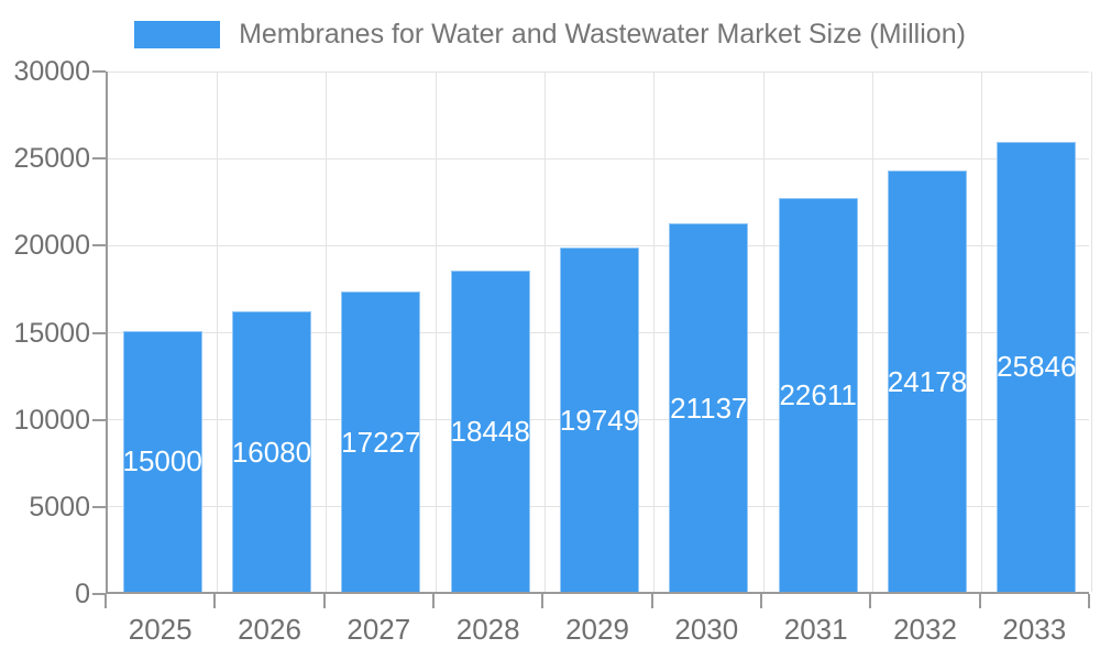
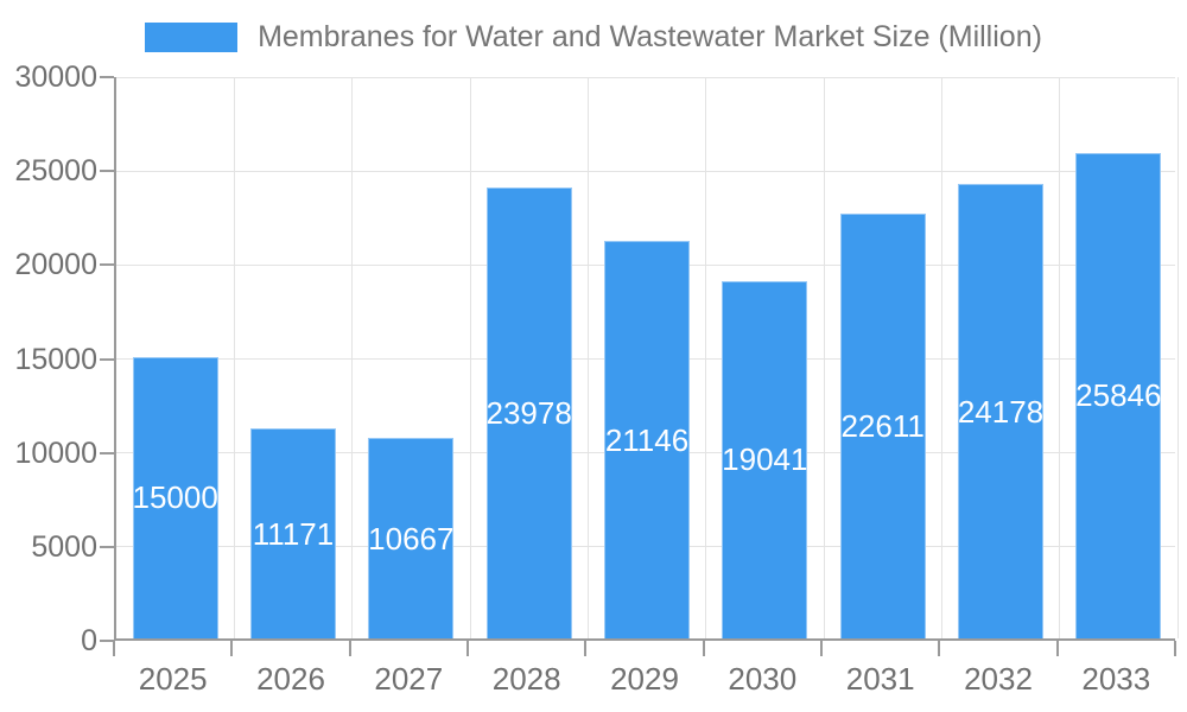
2026: 16080 -> 11171
2027: 17227 -> 10667
2028: 18448 -> 23978
2029: 19749 -> 21146
2030: 21137 -> 19041
